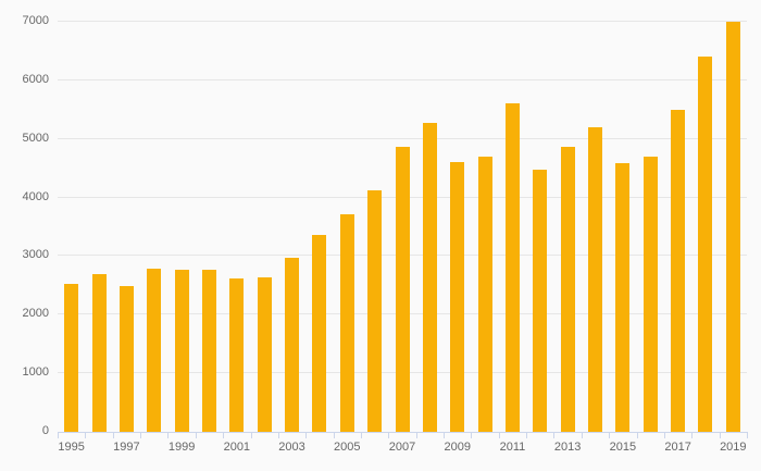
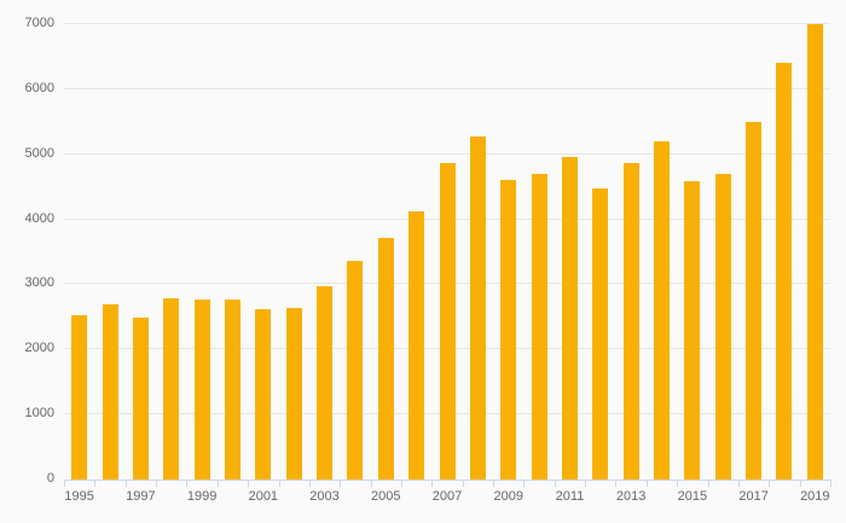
2011: 5600 -> 5000
